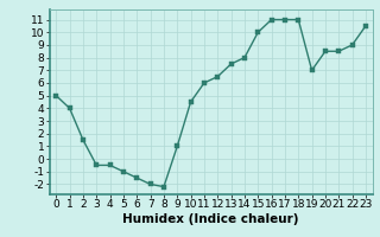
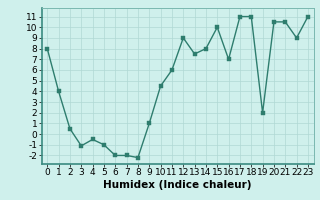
0: 5.0 -> 8.0
2: 1.5 -> 0.5
3: -0.5 -> -1.1
6: -1.5 -> -2.0
12: 6.5 -> 9.0
16: 11.0 -> 7.0
19: 7.0 -> 2.0
20: 8.5 -> 10.5
21: 8.5 -> 10.5
23: 10.5 -> 11.0
